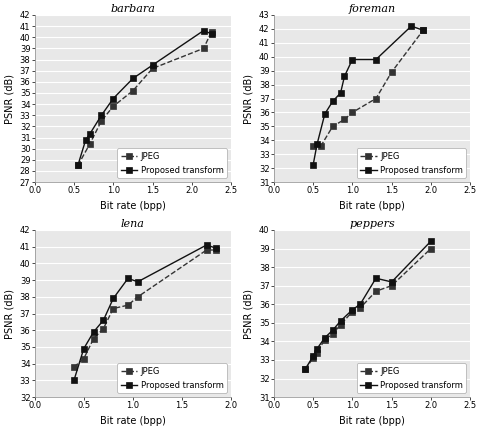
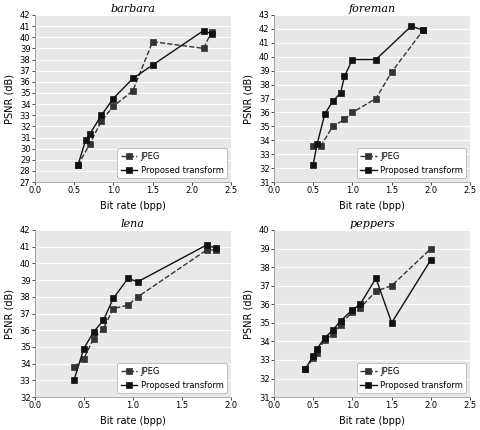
barbara/JPEG/1.5: 37.2 -> 39.6
peppers/Proposed transform/1.5: 37.2 -> 35.0
peppers/Proposed transform/2.0: 39.4 -> 38.4
